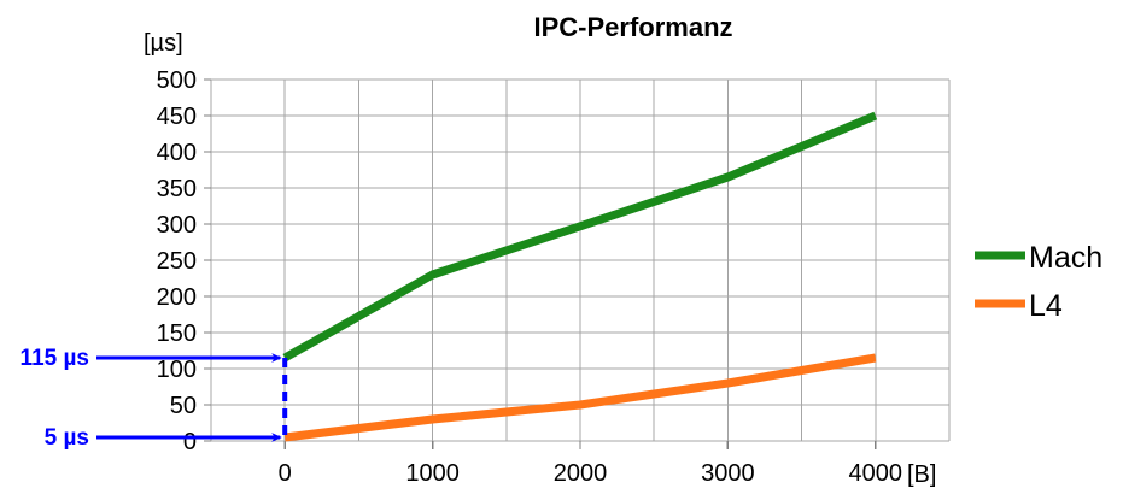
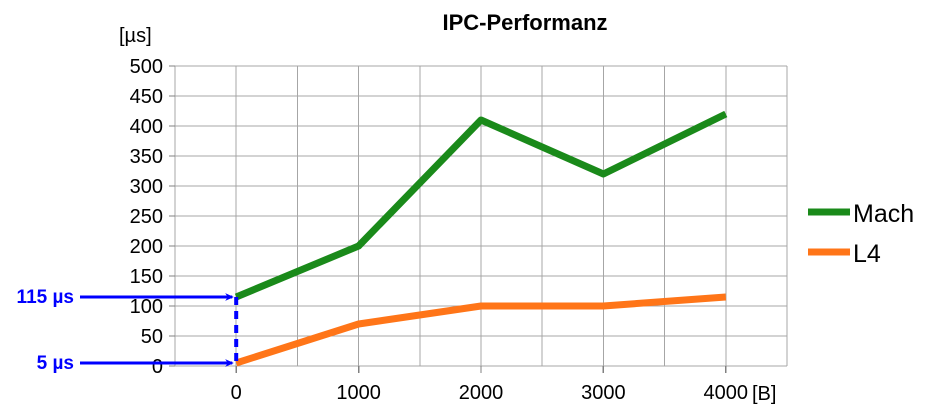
Mach/1000: 230 -> 200
L4/1000: 30 -> 70
Mach/2000: 300 -> 410
L4/2000: 50 -> 100
Mach/3000: 360 -> 320
L4/3000: 80 -> 100
Mach/4000: 450 -> 420
